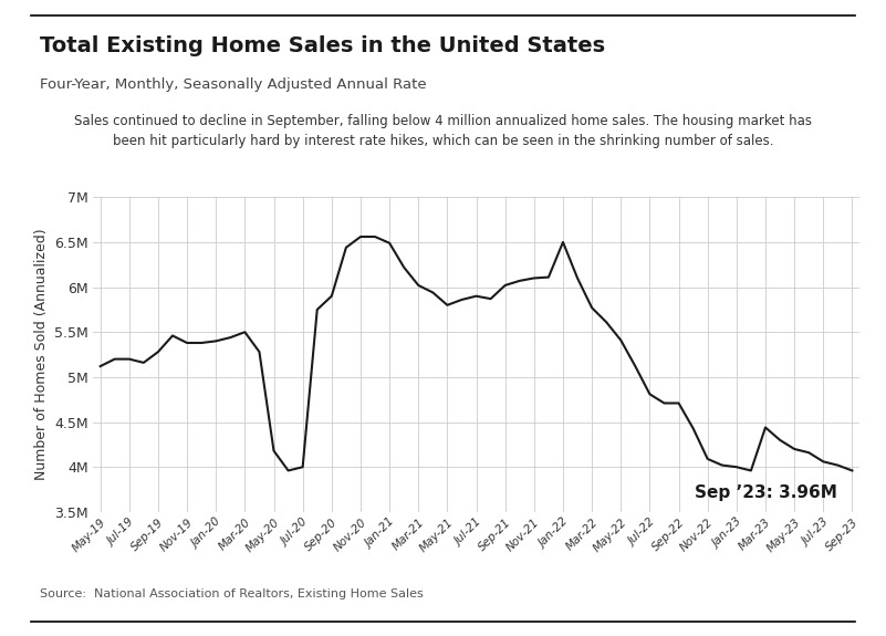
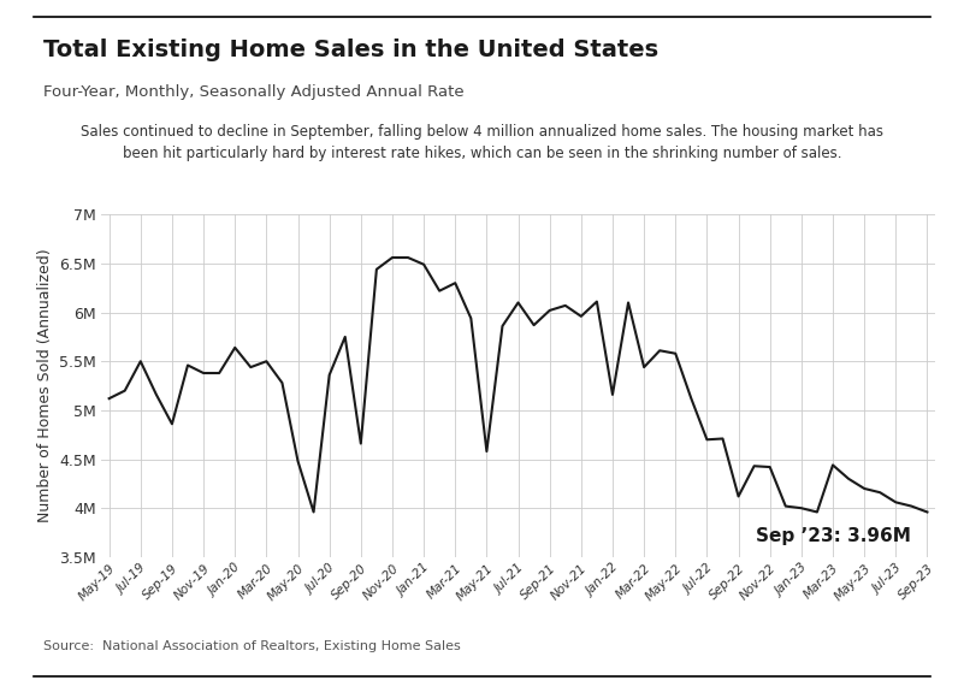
Jul-19: 5.20M -> 5.50M
Sep-19: 5.28M -> 4.86M
Jan-20: 5.40M -> 5.64M
May-20: 4.18M -> 4.48M
Jul-20: 4.00M -> 5.36M
Sep-20: 5.90M -> 4.66M
Mar-21: 6.02M -> 6.30M
May-21: 5.80M -> 4.58M
Jul-21: 5.90M -> 6.10M
Nov-21: 6.10M -> 5.96M
Jan-22: 6.50M -> 5.16M
Mar-22: 5.77M -> 5.44M
May-22: 5.41M -> 5.58M
Jul-22: 4.81M -> 4.70M
Sep-22: 4.71M -> 4.12M
Nov-22: 4.09M -> 4.42M
